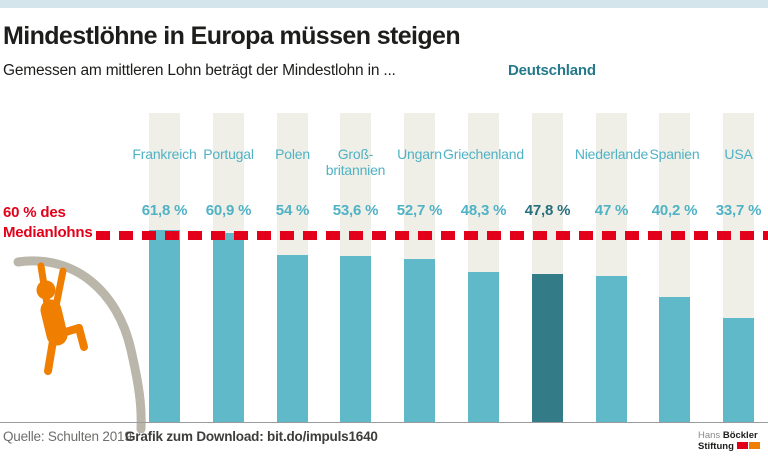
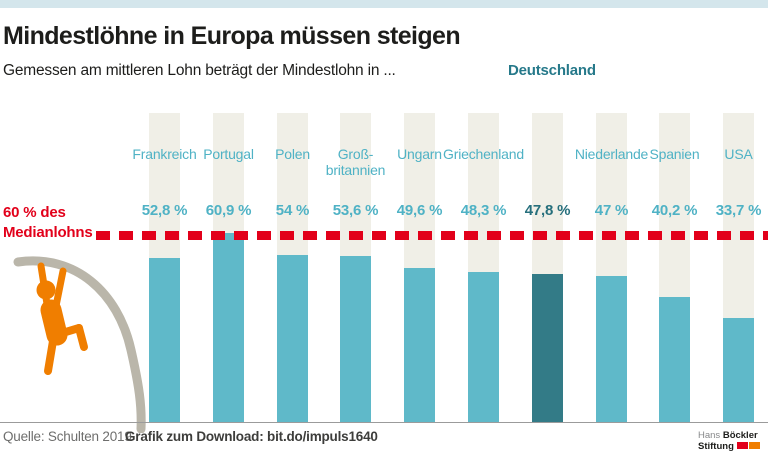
Frankreich: 61,8 -> 52,8
Ungarn: 52,7 -> 49,6
